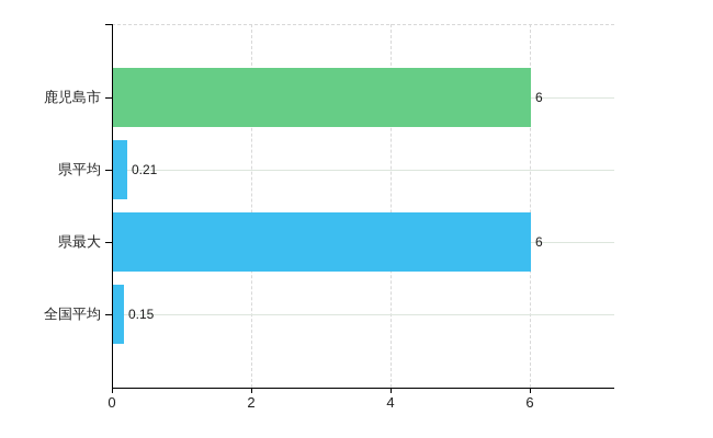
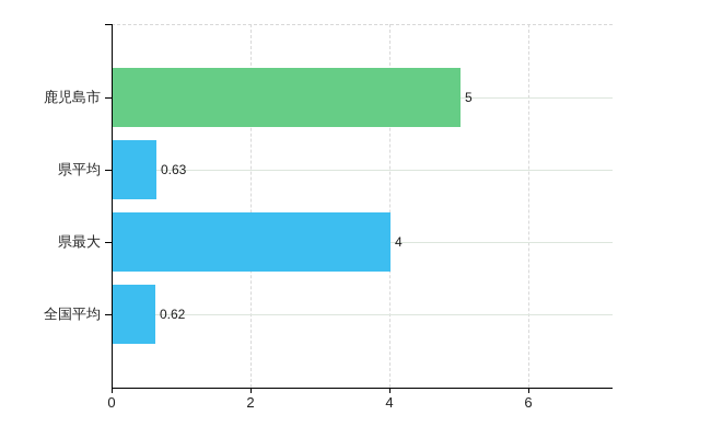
鹿児島市: 6 -> 5
県平均: 0.21 -> 0.63
県最大: 6 -> 4
全国平均: 0.15 -> 0.62
